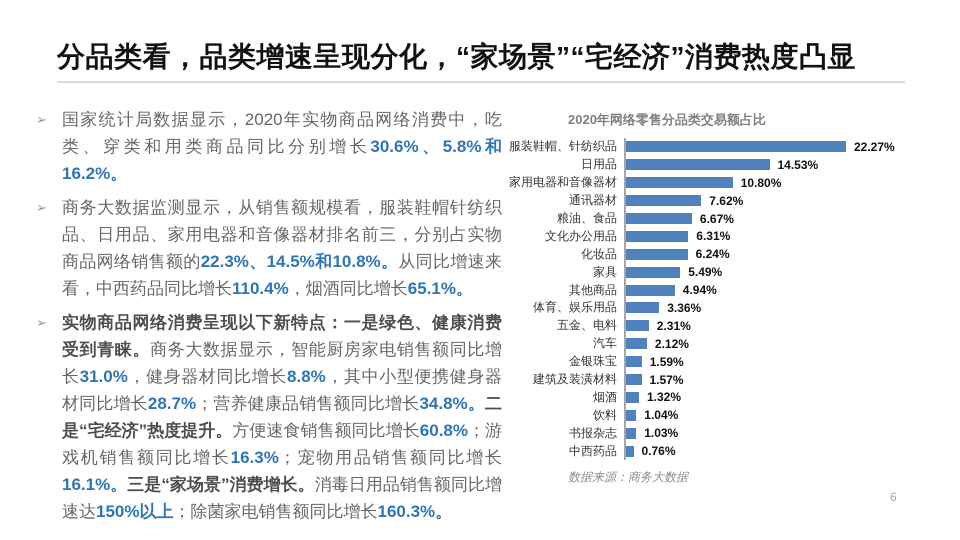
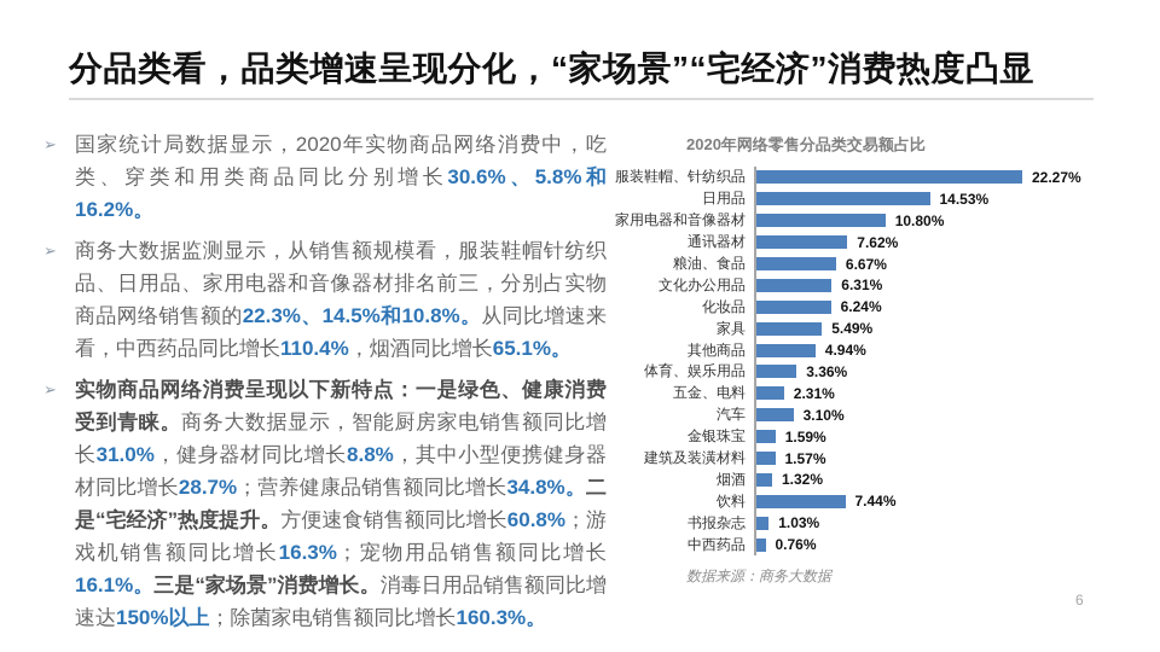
汽车: 2.12% -> 3.10%
饮料: 1.04% -> 7.44%
